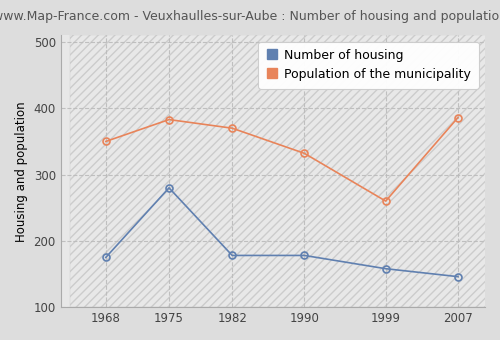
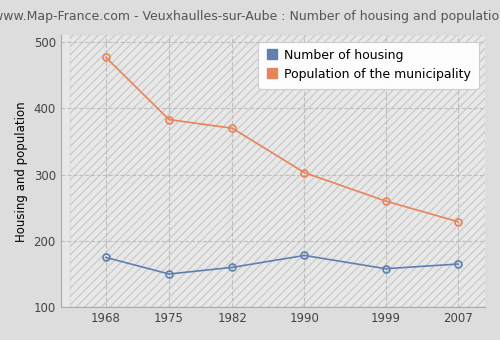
Population of the municipality/1968: 350 -> 477
Number of housing/1975: 280 -> 150
Number of housing/1982: 178 -> 160
Population of the municipality/1990: 332 -> 303
Number of housing/2007: 146 -> 165
Population of the municipality/2007: 386 -> 229
